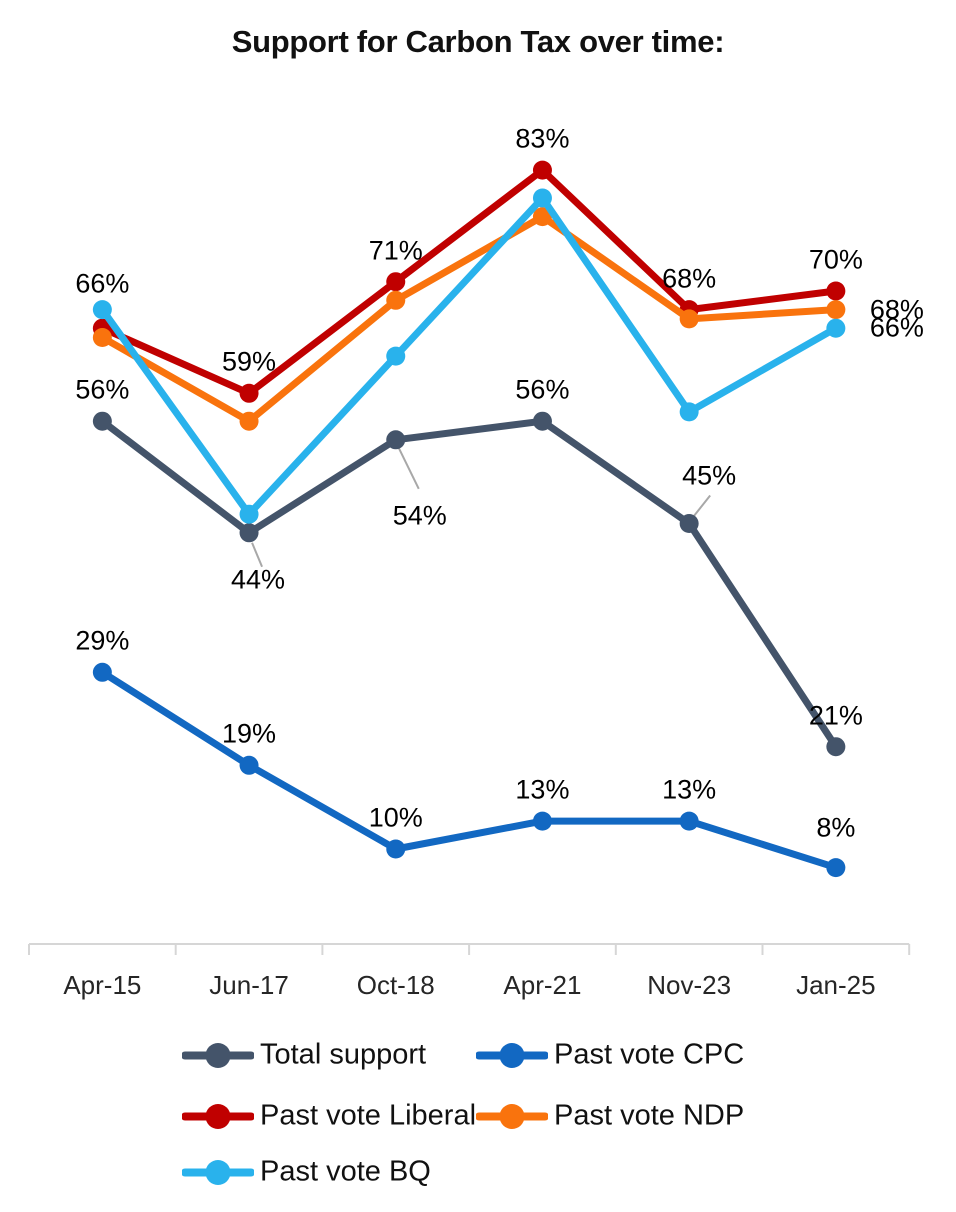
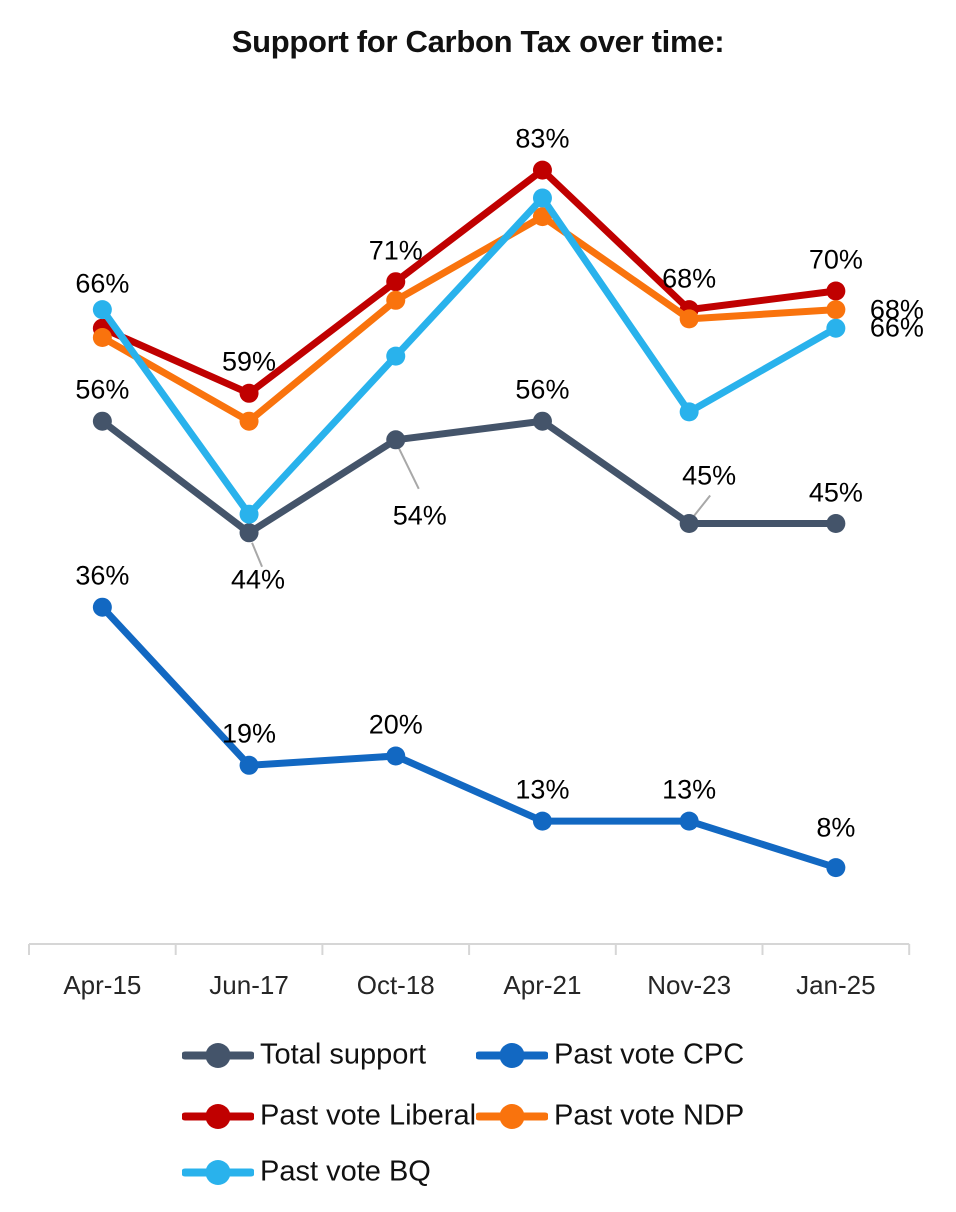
Past vote CPC/Apr-15: 29% -> 36%
Past vote CPC/Oct-18: 10% -> 20%
Total support/Jan-25: 21% -> 45%
